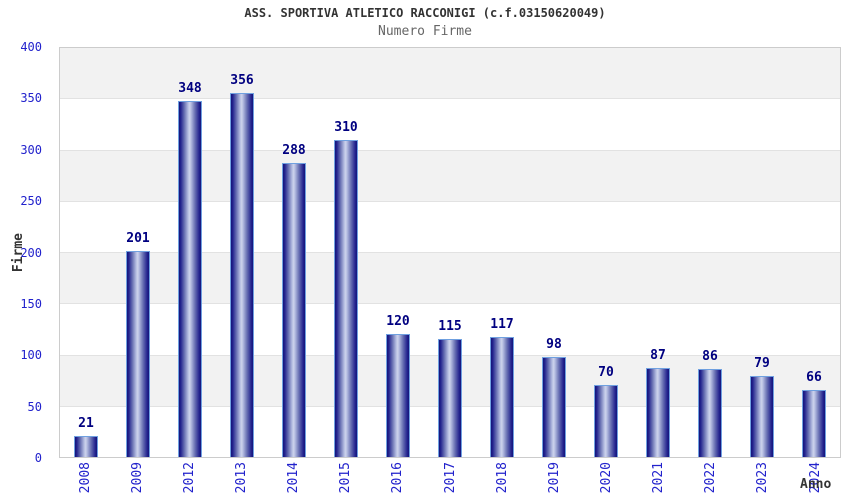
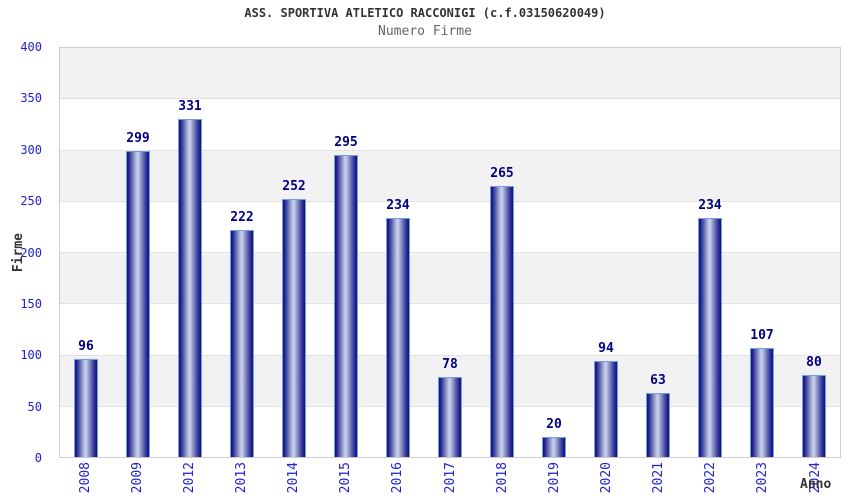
2008: 21 -> 96
2009: 201 -> 299
2012: 348 -> 331
2013: 356 -> 222
2014: 288 -> 252
2015: 310 -> 295
2016: 120 -> 234
2017: 115 -> 78
2018: 117 -> 265
2019: 98 -> 20
2020: 70 -> 94
2021: 87 -> 63
2022: 86 -> 234
2023: 79 -> 107
2024: 66 -> 80
